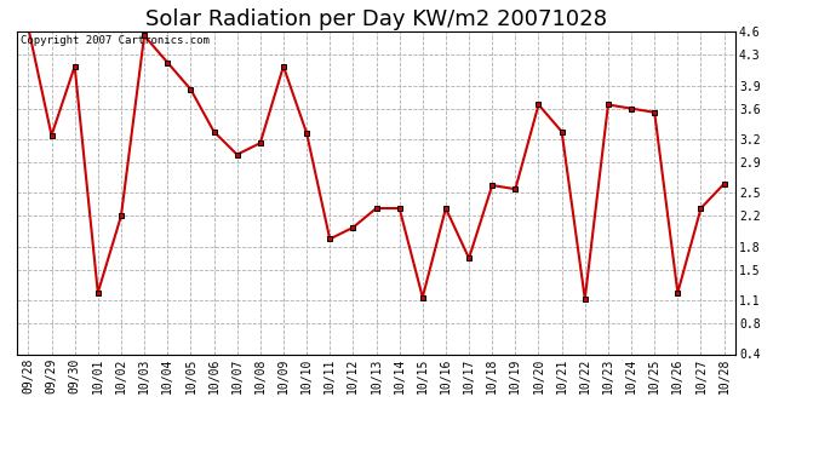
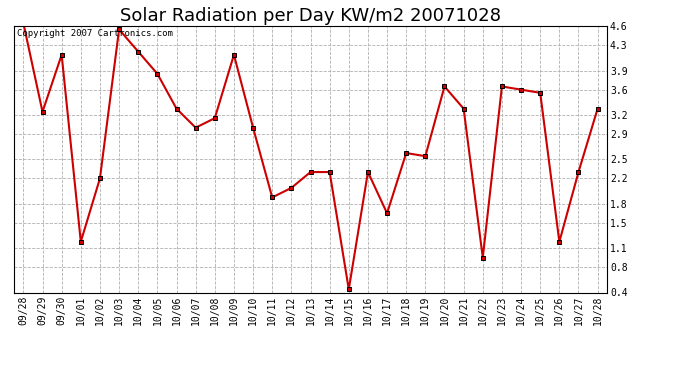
10/10: 3.28 -> 3.00
10/15: 1.14 -> 0.45
10/22: 1.12 -> 0.95
10/28: 2.62 -> 3.30
